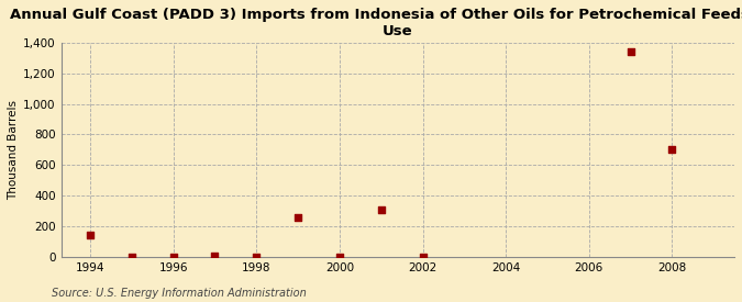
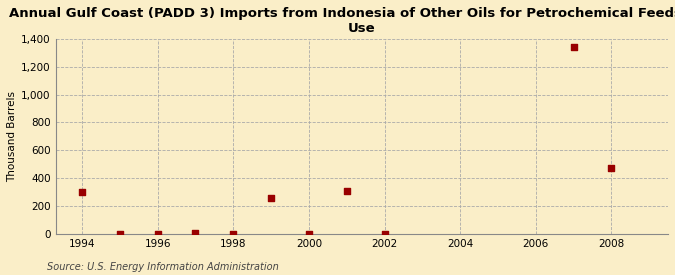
1994: 140 -> 300
2008: 700 -> 470
